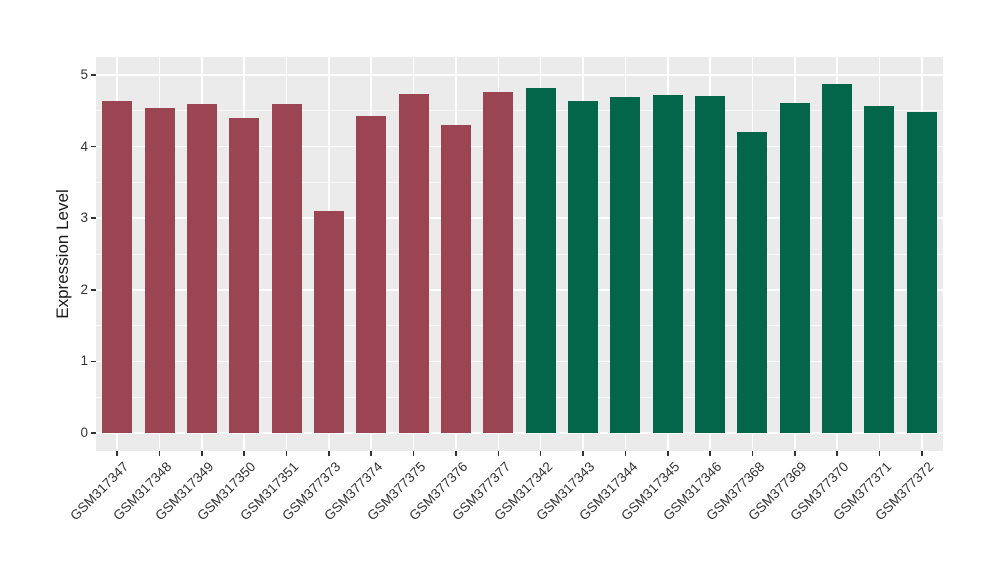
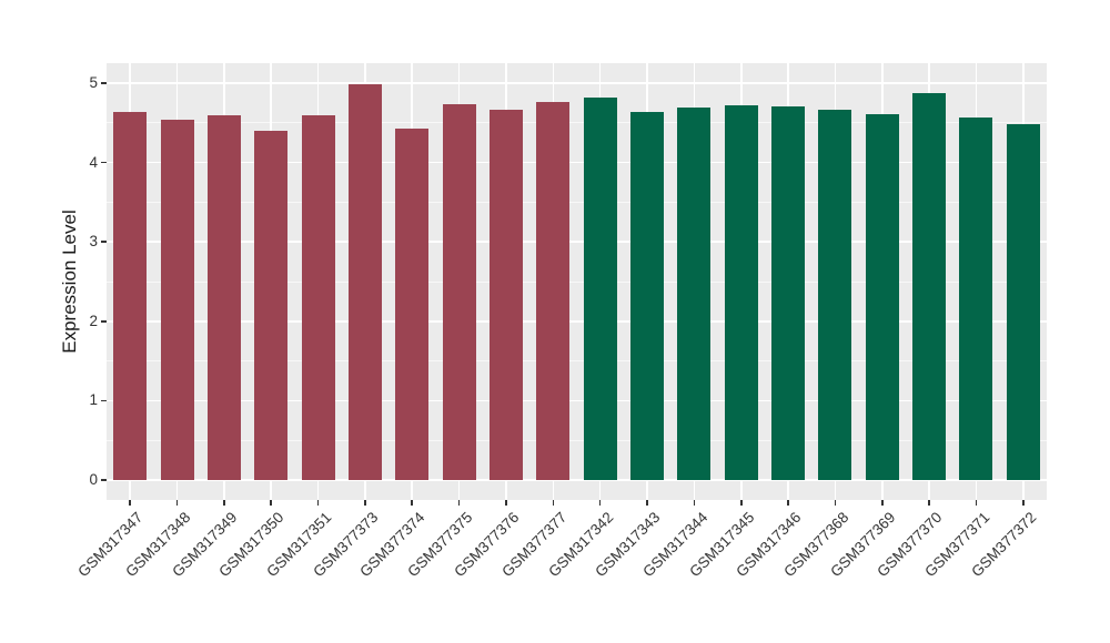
GSM377373: 3.1 -> 5.0
GSM377376: 4.3 -> 4.7
GSM377368: 4.2 -> 4.7
